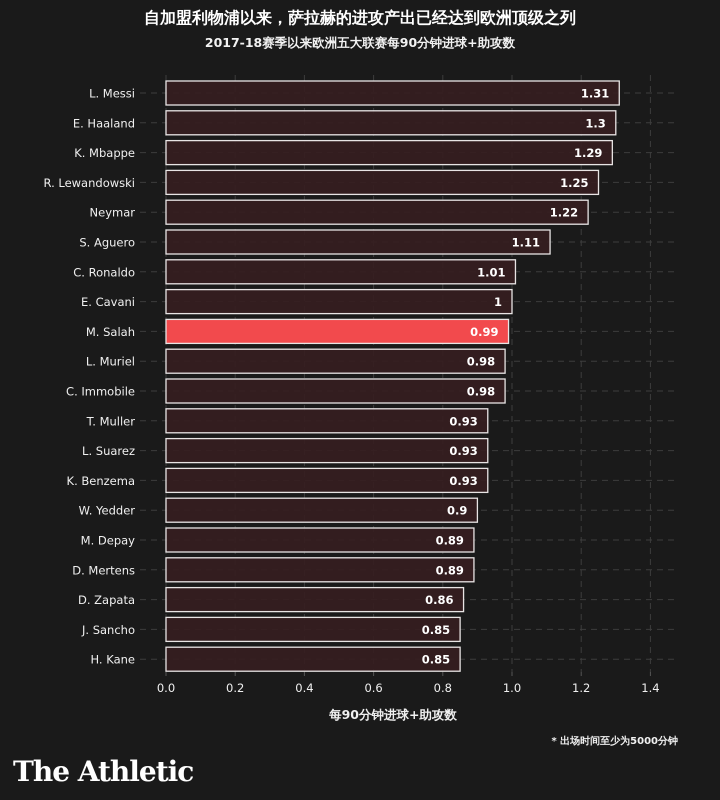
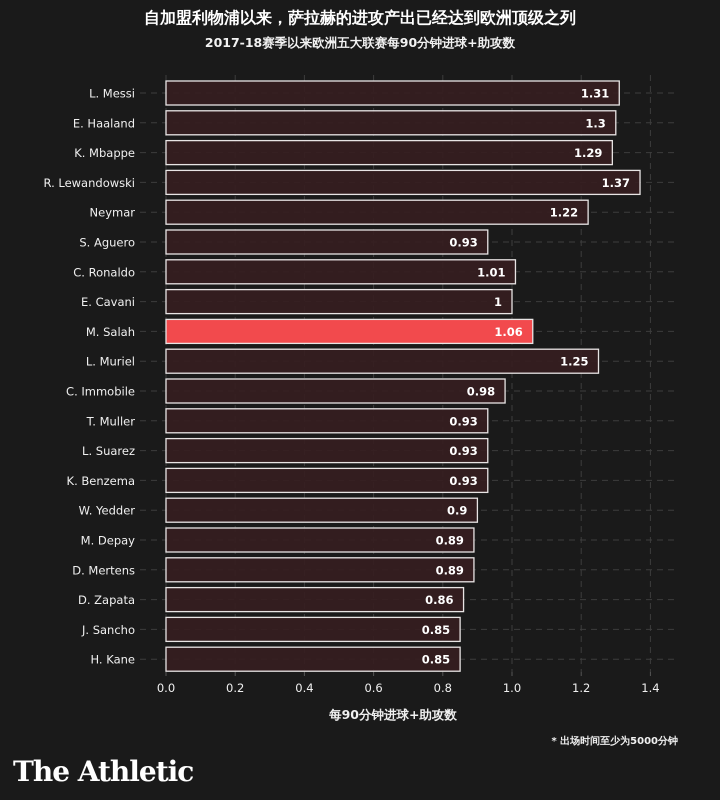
R. Lewandowski: 1.25 -> 1.37
S. Aguero: 1.11 -> 0.93
M. Salah: 0.99 -> 1.06
L. Muriel: 0.98 -> 1.25
